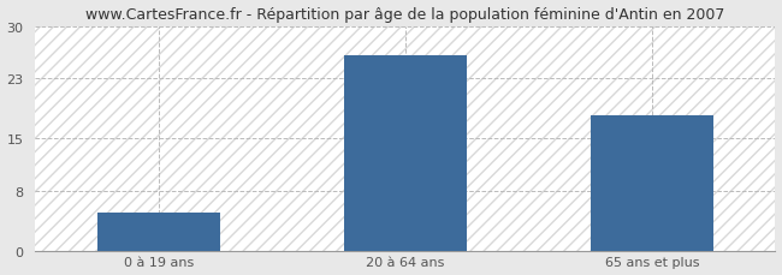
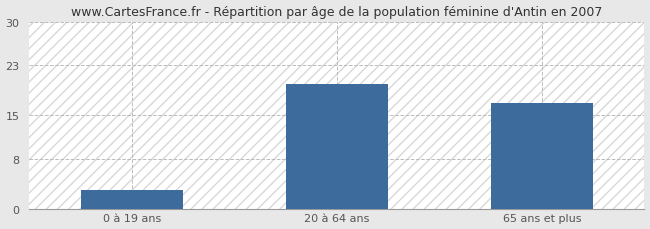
0 à 19 ans: 5 -> 3
20 à 64 ans: 26 -> 20
65 ans et plus: 18 -> 17
